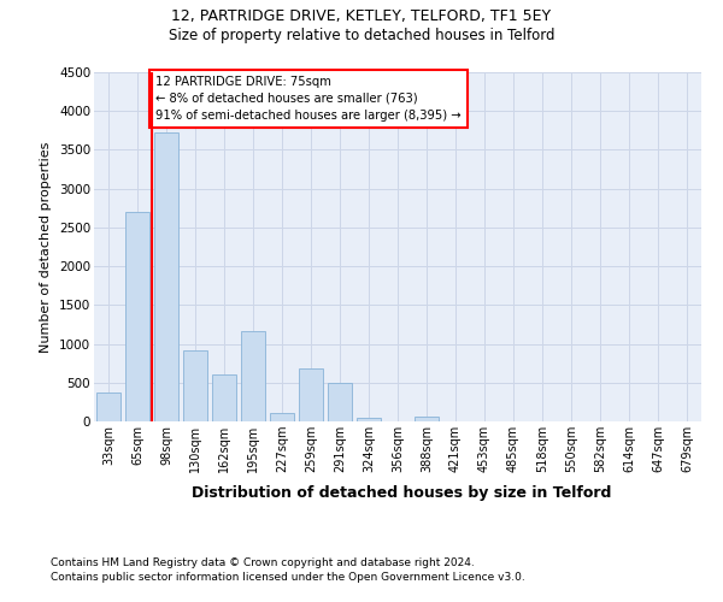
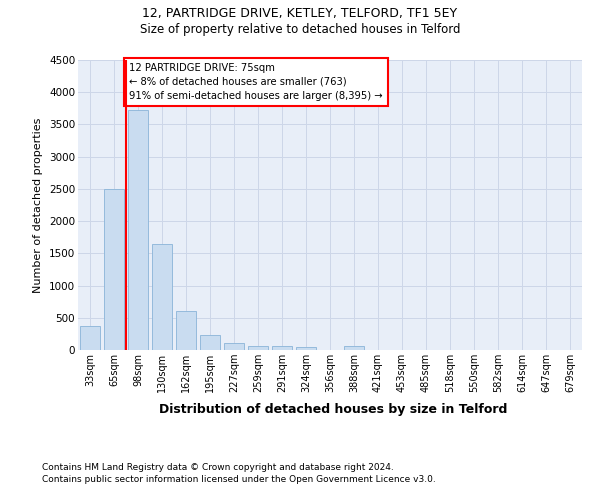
65sqm: 2700 -> 2500
130sqm: 920 -> 1650
195sqm: 1160 -> 230
259sqm: 680 -> 60
291sqm: 500 -> 60
